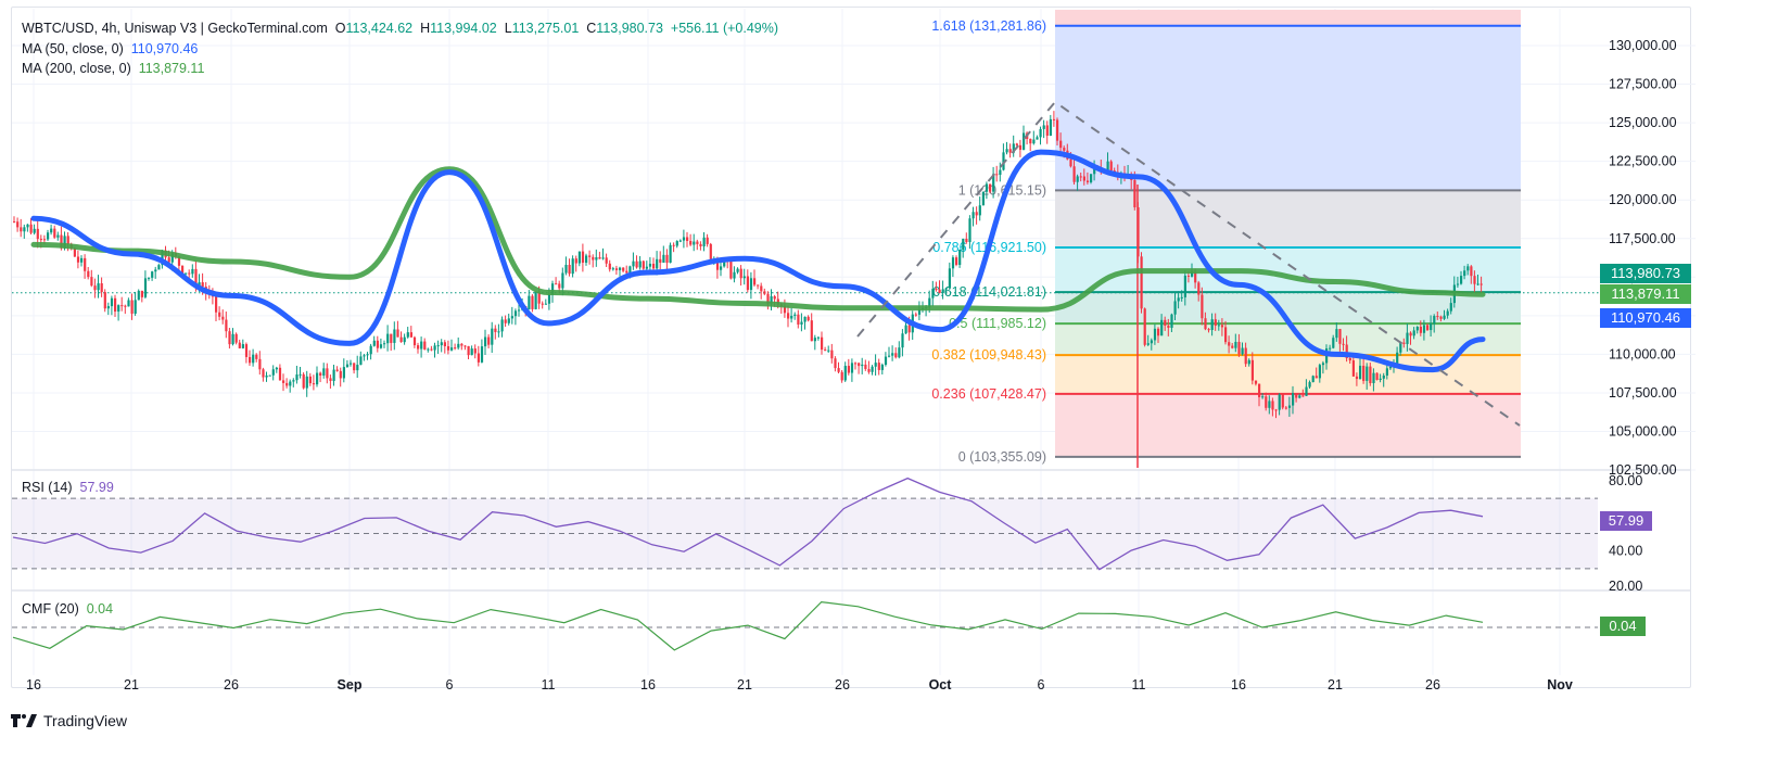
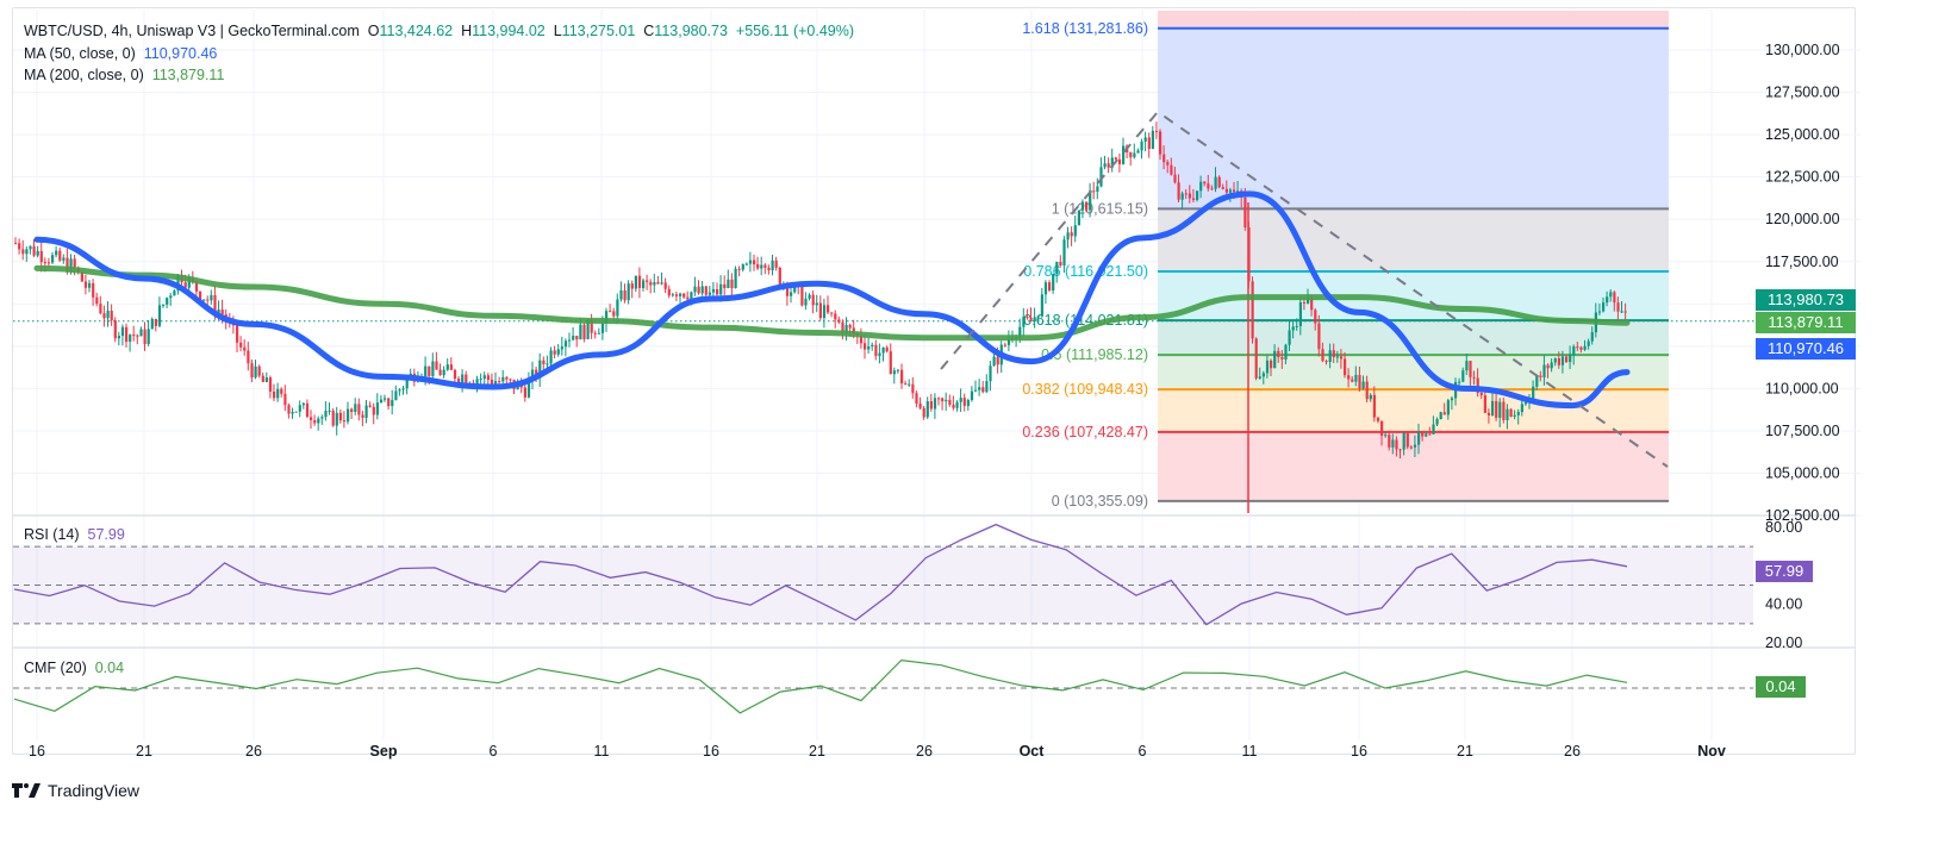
MA (50, close, 0)/Sep 6: 121800 -> 110100
MA (200, close, 0)/Sep 6: 122000 -> 114300
MA (50, close, 0)/Oct 6: 123100 -> 118900
MA (200, close, 0)/Oct 6: 112900 -> 114200
